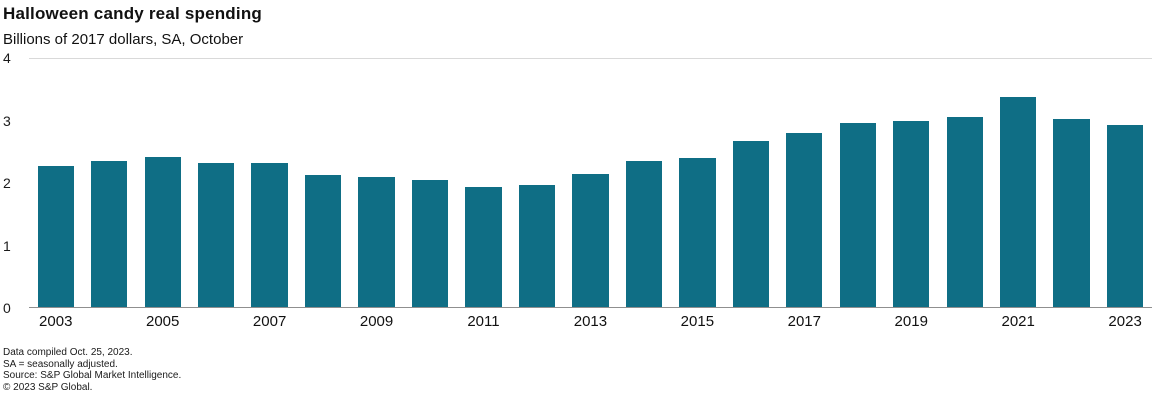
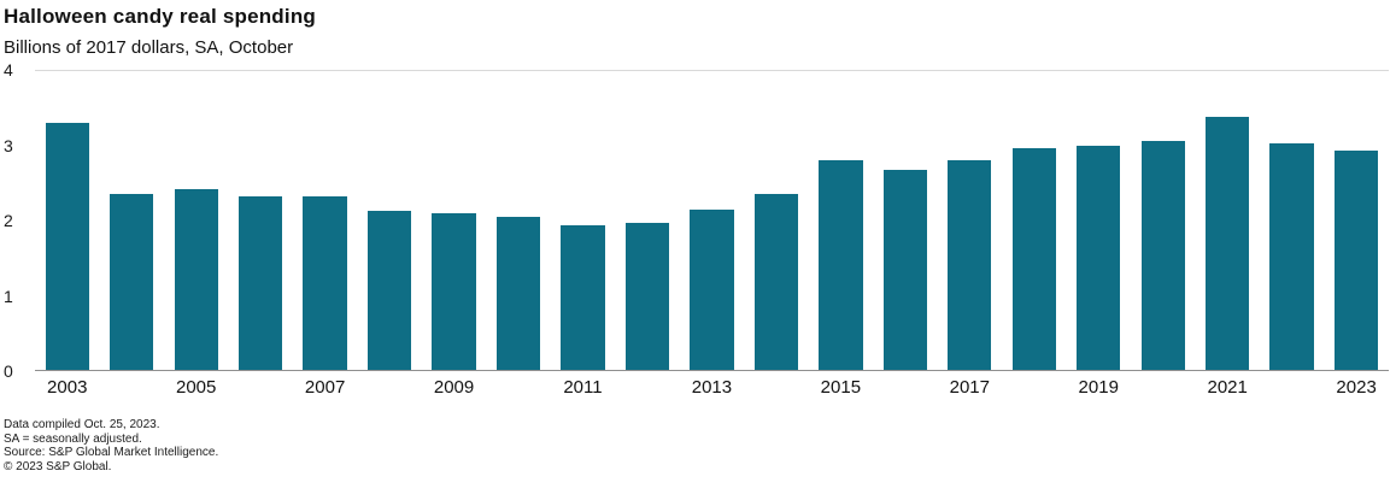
2003: 2.3 -> 3.3
2015: 2.4 -> 2.8
